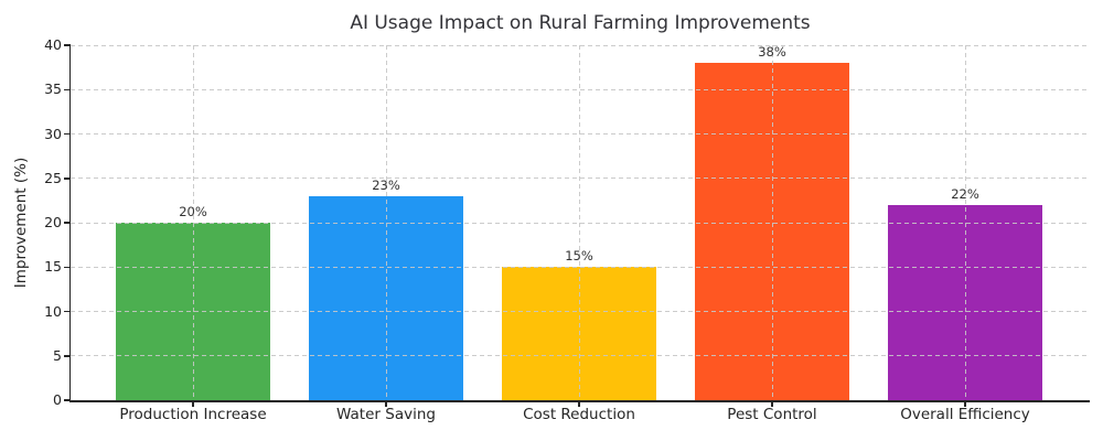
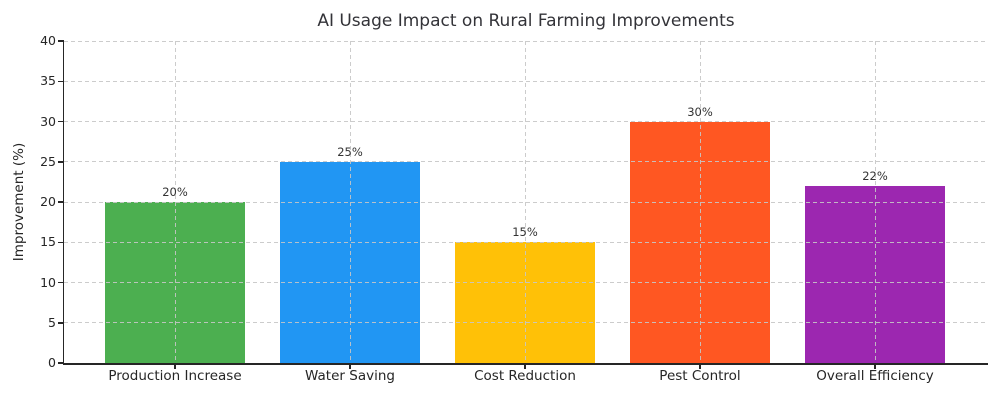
Water Saving: 23% -> 25%
Pest Control: 38% -> 30%
